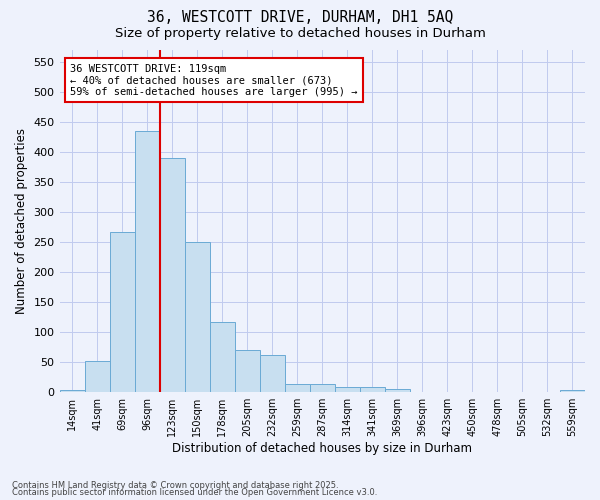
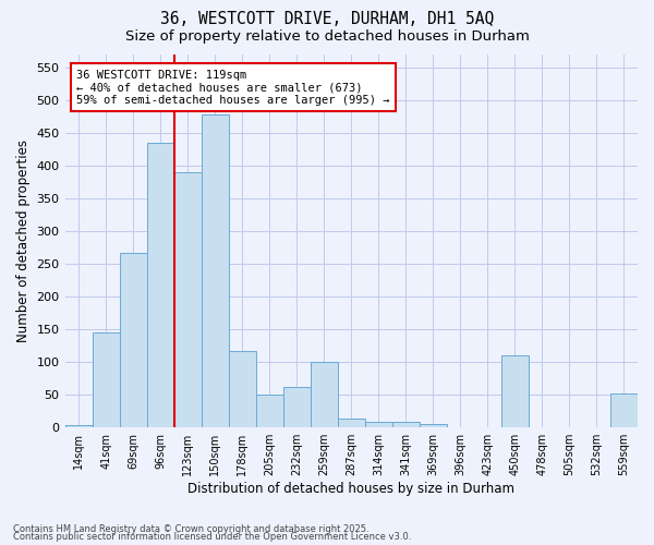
41sqm: 52 -> 146
150sqm: 251 -> 478
205sqm: 70 -> 50
259sqm: 13 -> 100
450sqm: 1 -> 110
559sqm: 3 -> 52
